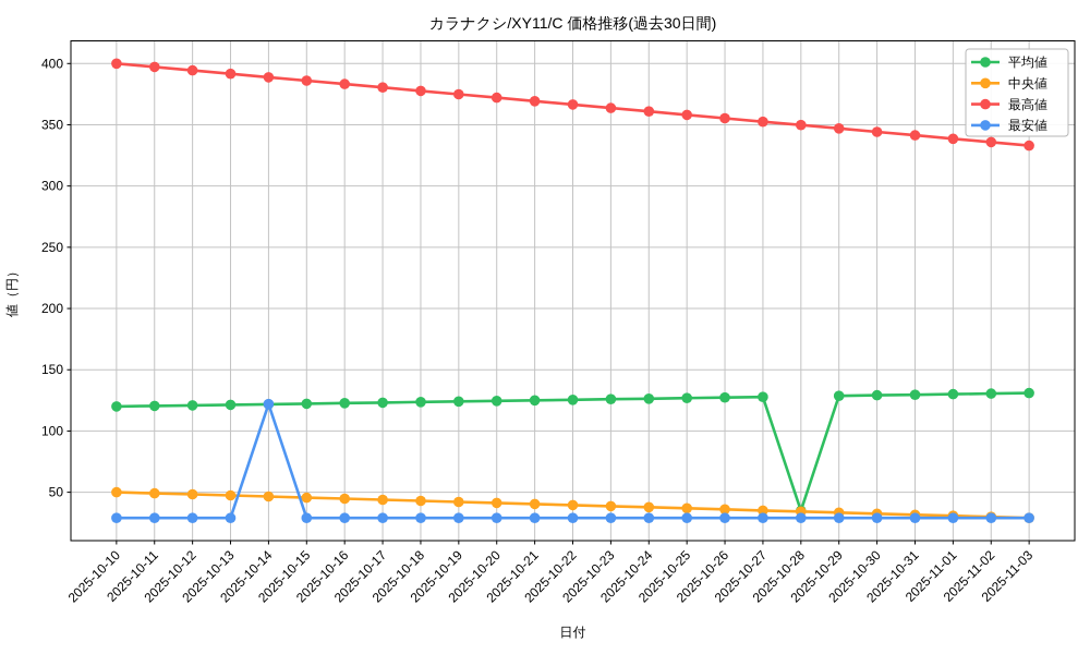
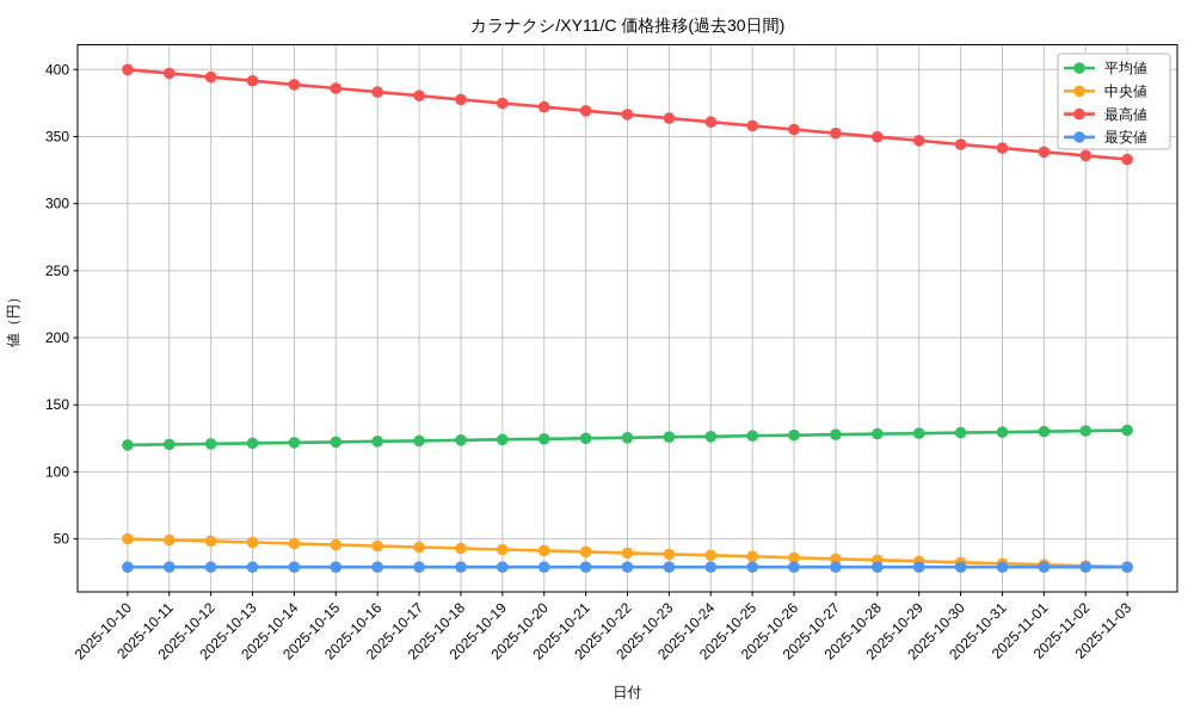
最安値/2025-10-14: 122 -> 29
平均値/2025-10-28: 35 -> 128
